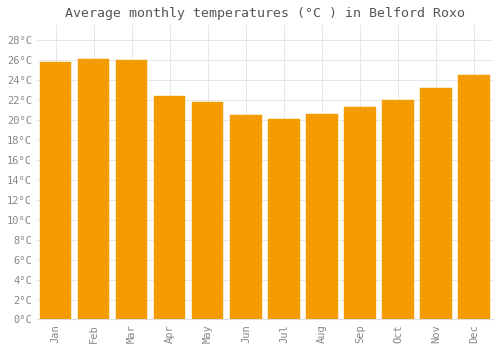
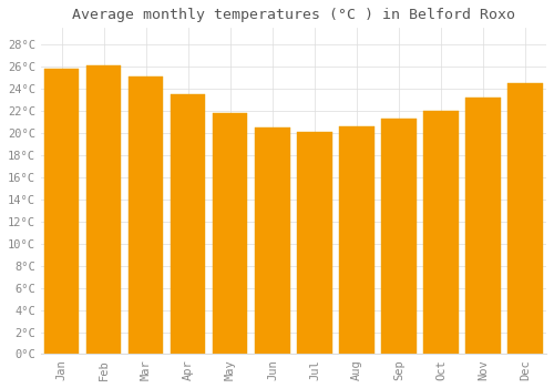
Mar: 26.0°C -> 25.1°C
Apr: 22.4°C -> 23.5°C
